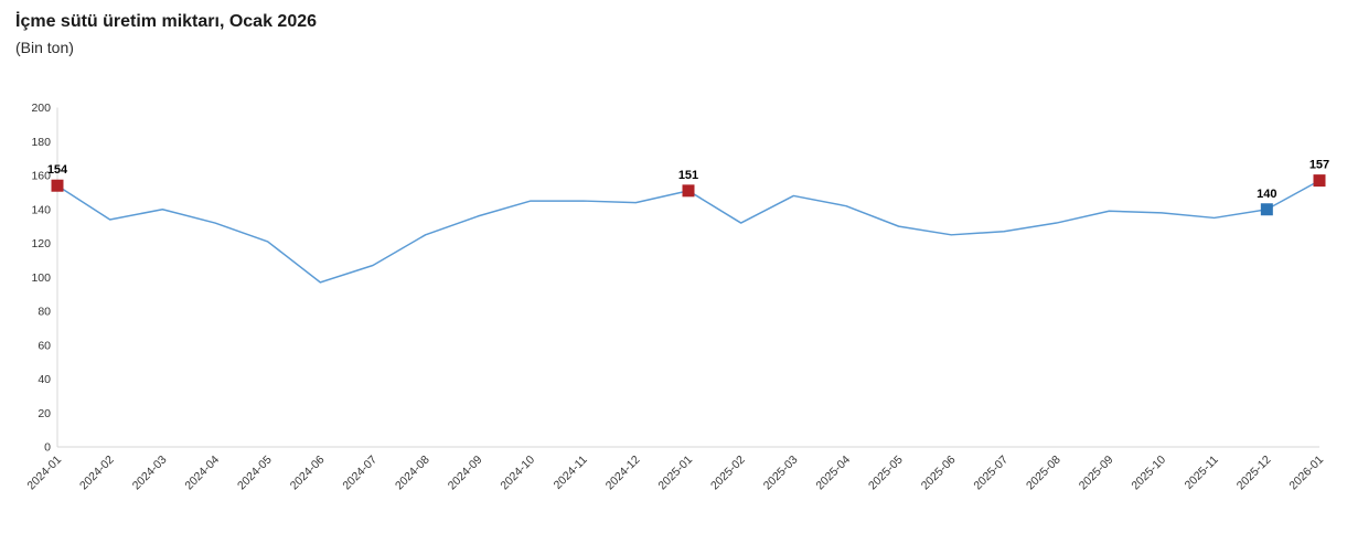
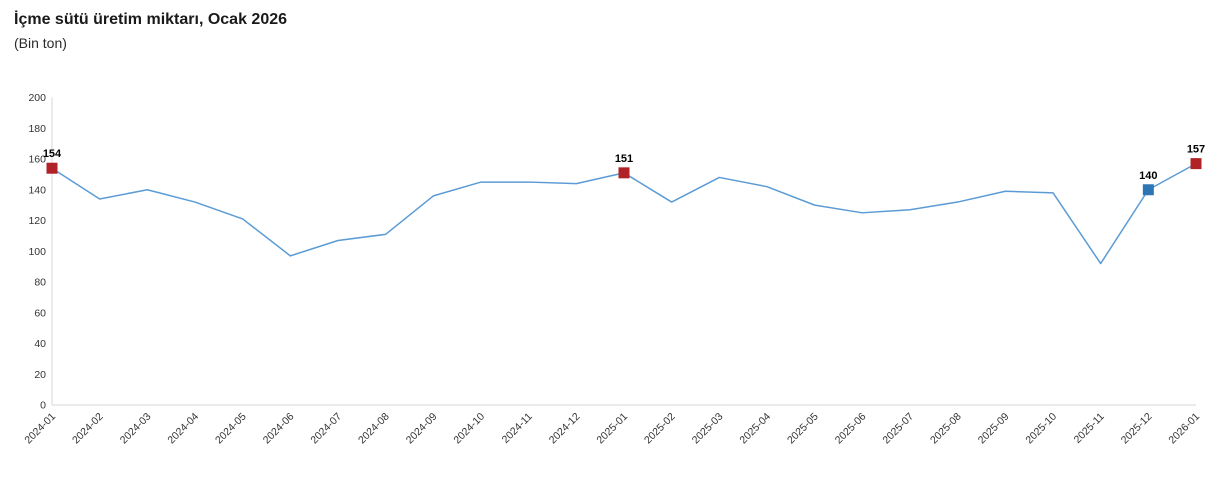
2024-08: 125 -> 111
2025-11: 135 -> 92
